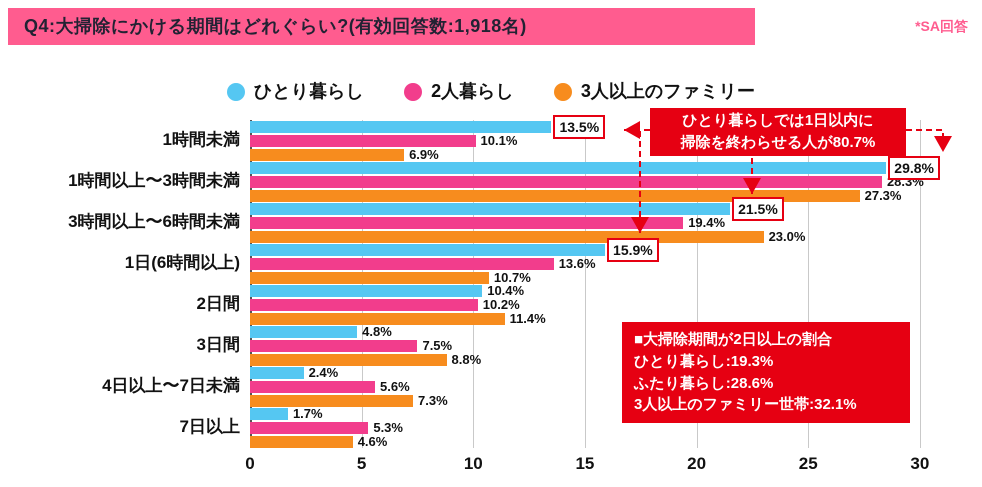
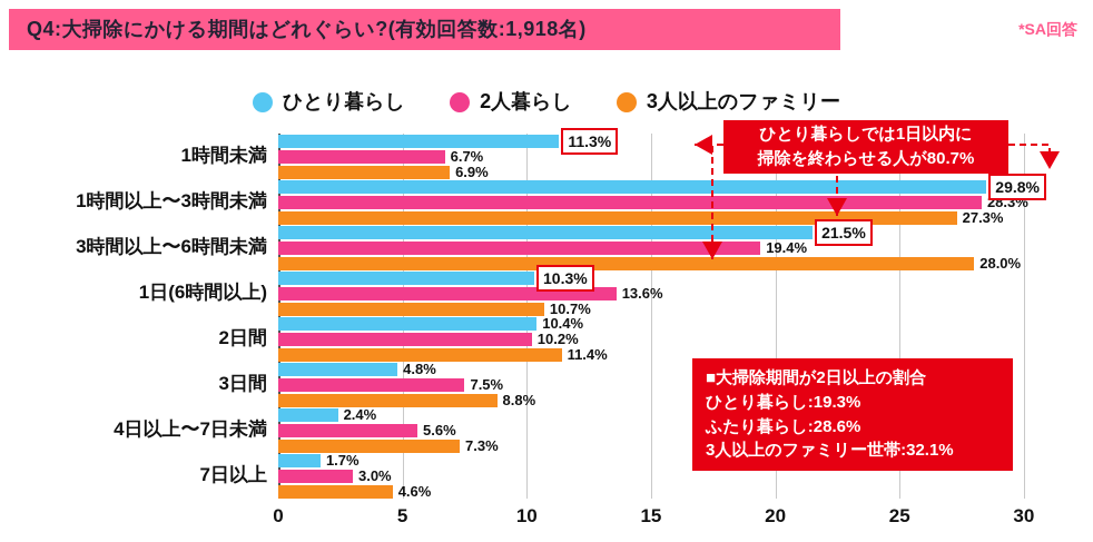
ひとり暮らし/1時間未満: 13.5% -> 11.3%
2人暮らし/1時間未満: 10.1% -> 6.7%
3人以上のファミリー/3時間以上〜6時間未満: 23.0% -> 28.0%
ひとり暮らし/1日(6時間以上): 15.9% -> 10.3%
2人暮らし/7日以上: 5.3% -> 3.0%
